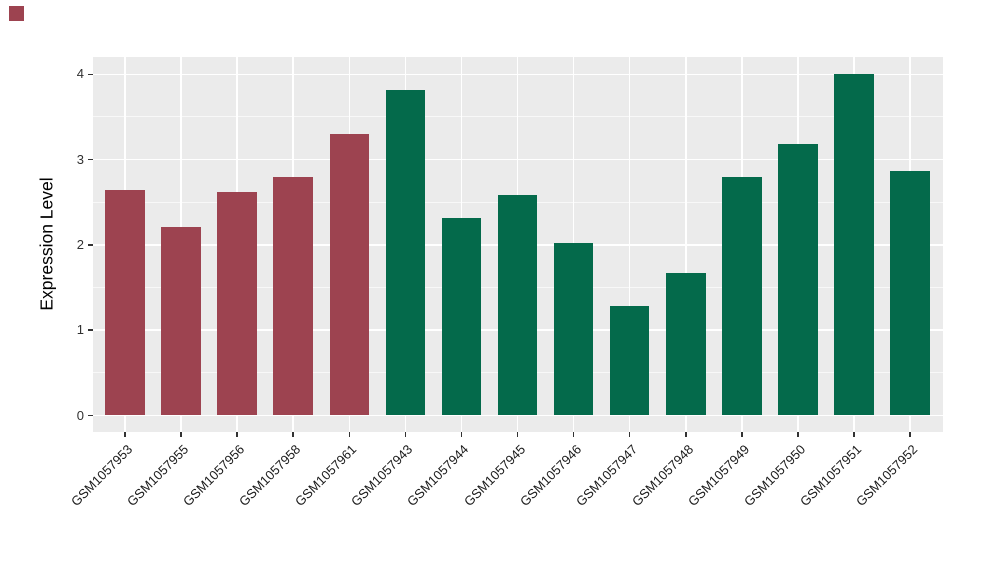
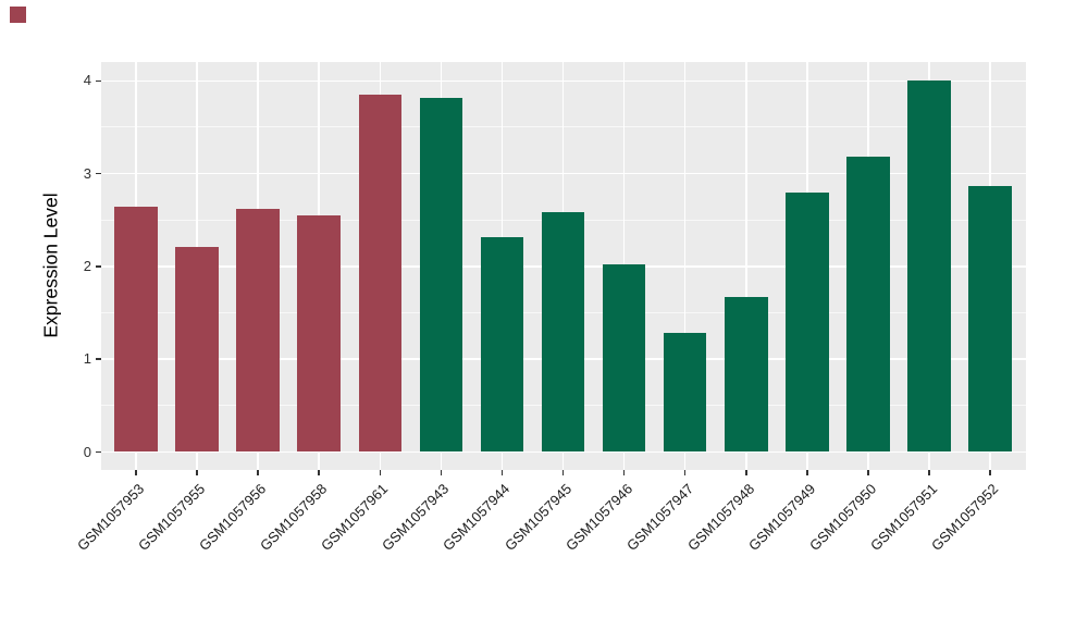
GSM1057958: 2.8 -> 2.5
GSM1057961: 3.3 -> 3.9
